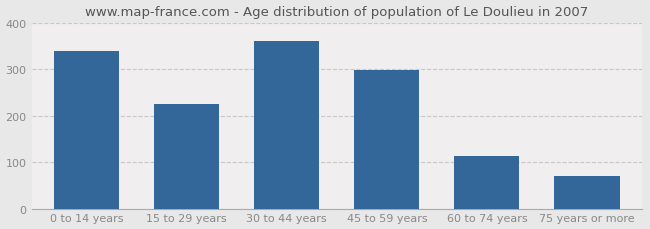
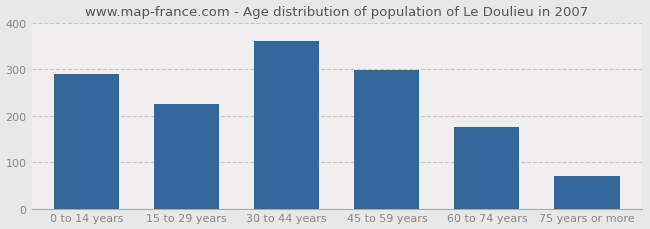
0 to 14 years: 340 -> 290
60 to 74 years: 114 -> 175
